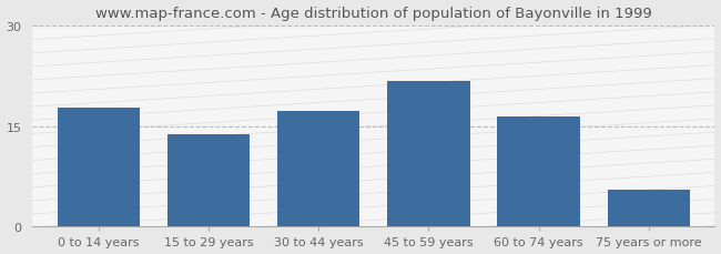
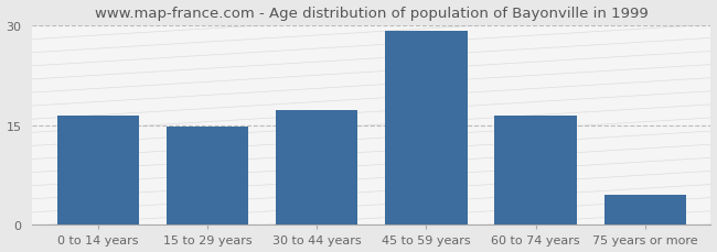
0 to 14 years: 17.8 -> 16.5
15 to 29 years: 13.8 -> 14.7
45 to 59 years: 21.8 -> 29.2
75 years or more: 5.6 -> 4.5
